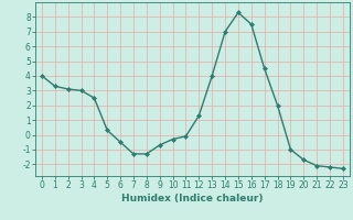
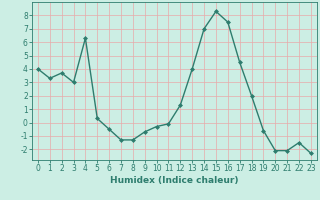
2: 3.1 -> 3.7
4: 2.5 -> 6.3
19: -1.0 -> -0.6
20: -1.7 -> -2.1
22: -2.2 -> -1.5
